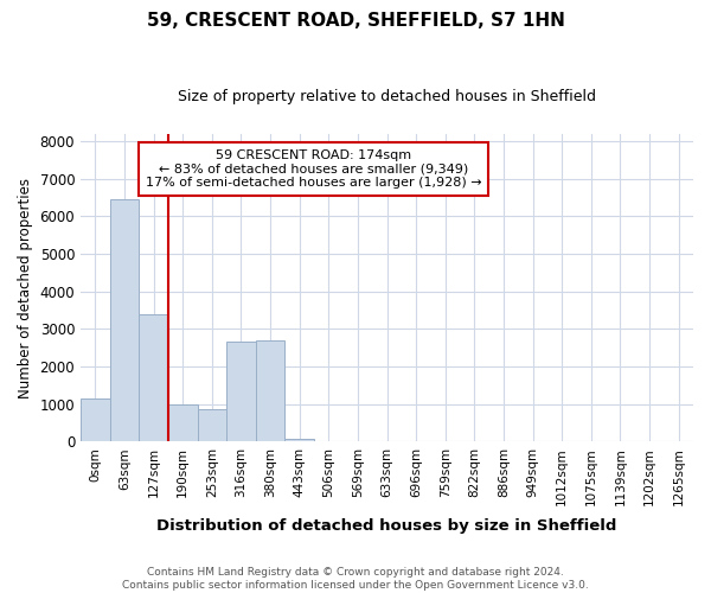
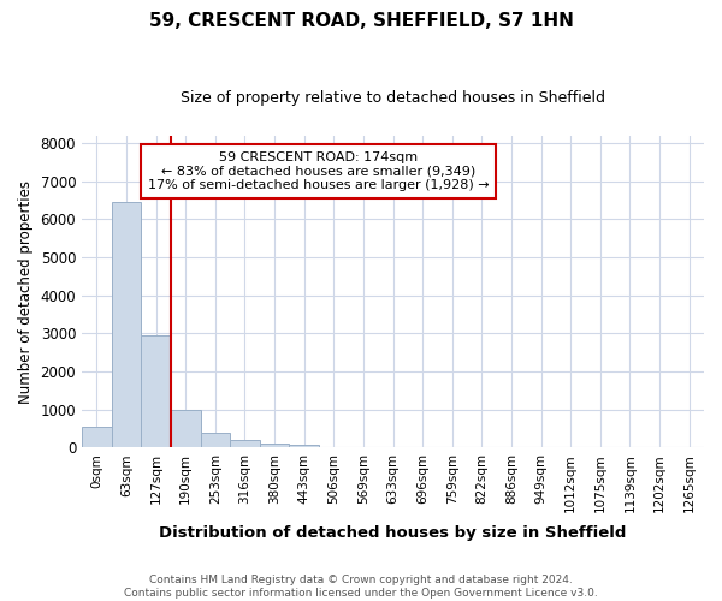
0sqm: 1150 -> 560
127sqm: 3400 -> 2950
253sqm: 850 -> 400
316sqm: 2650 -> 190
380sqm: 2700 -> 100
